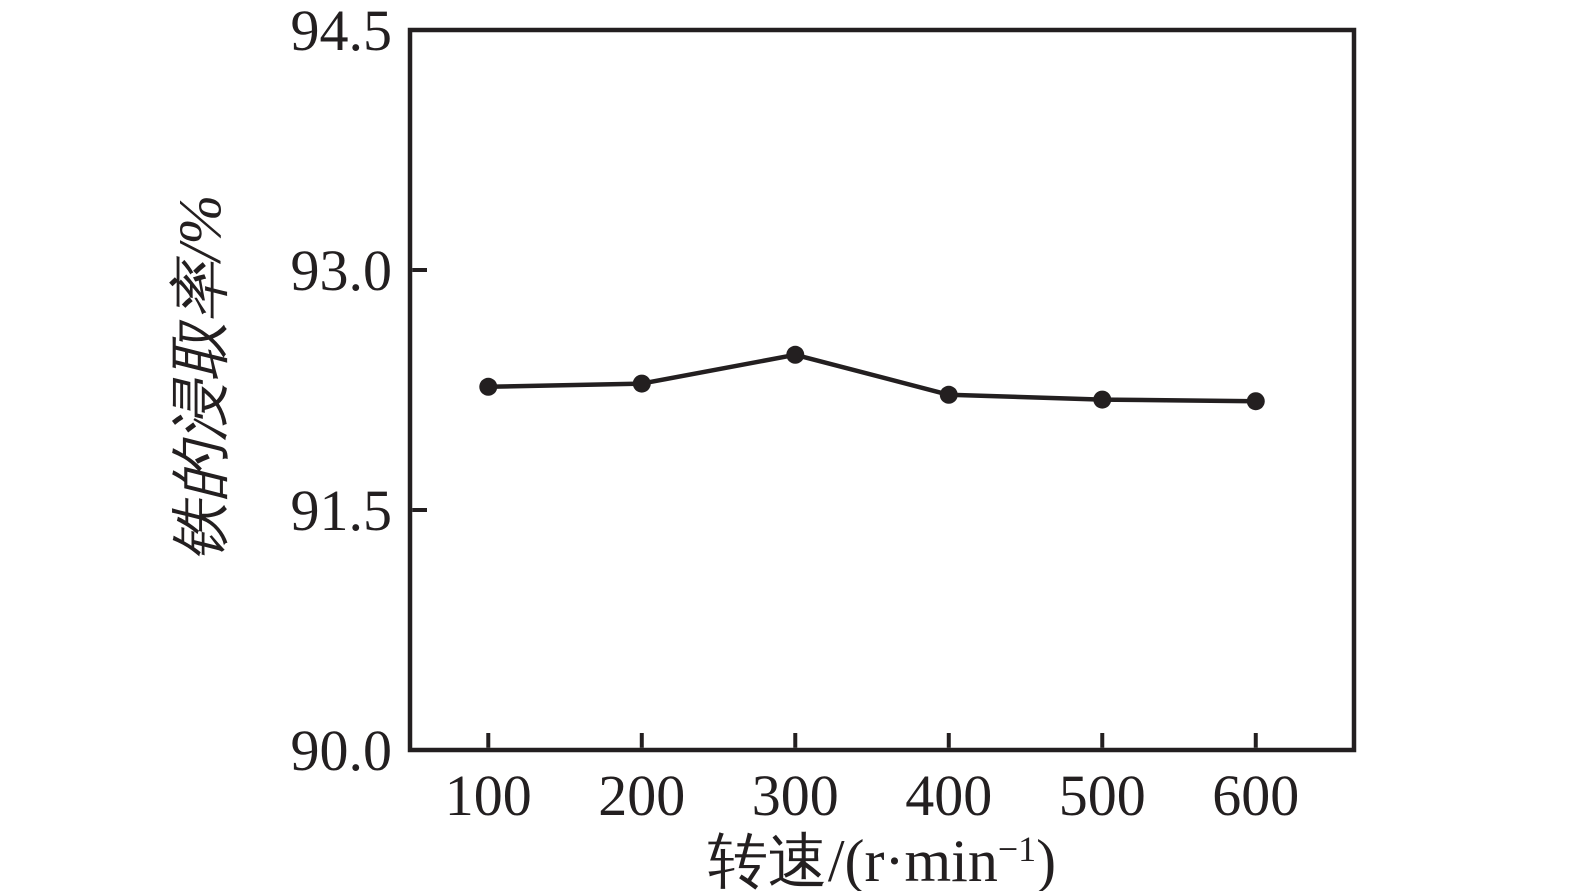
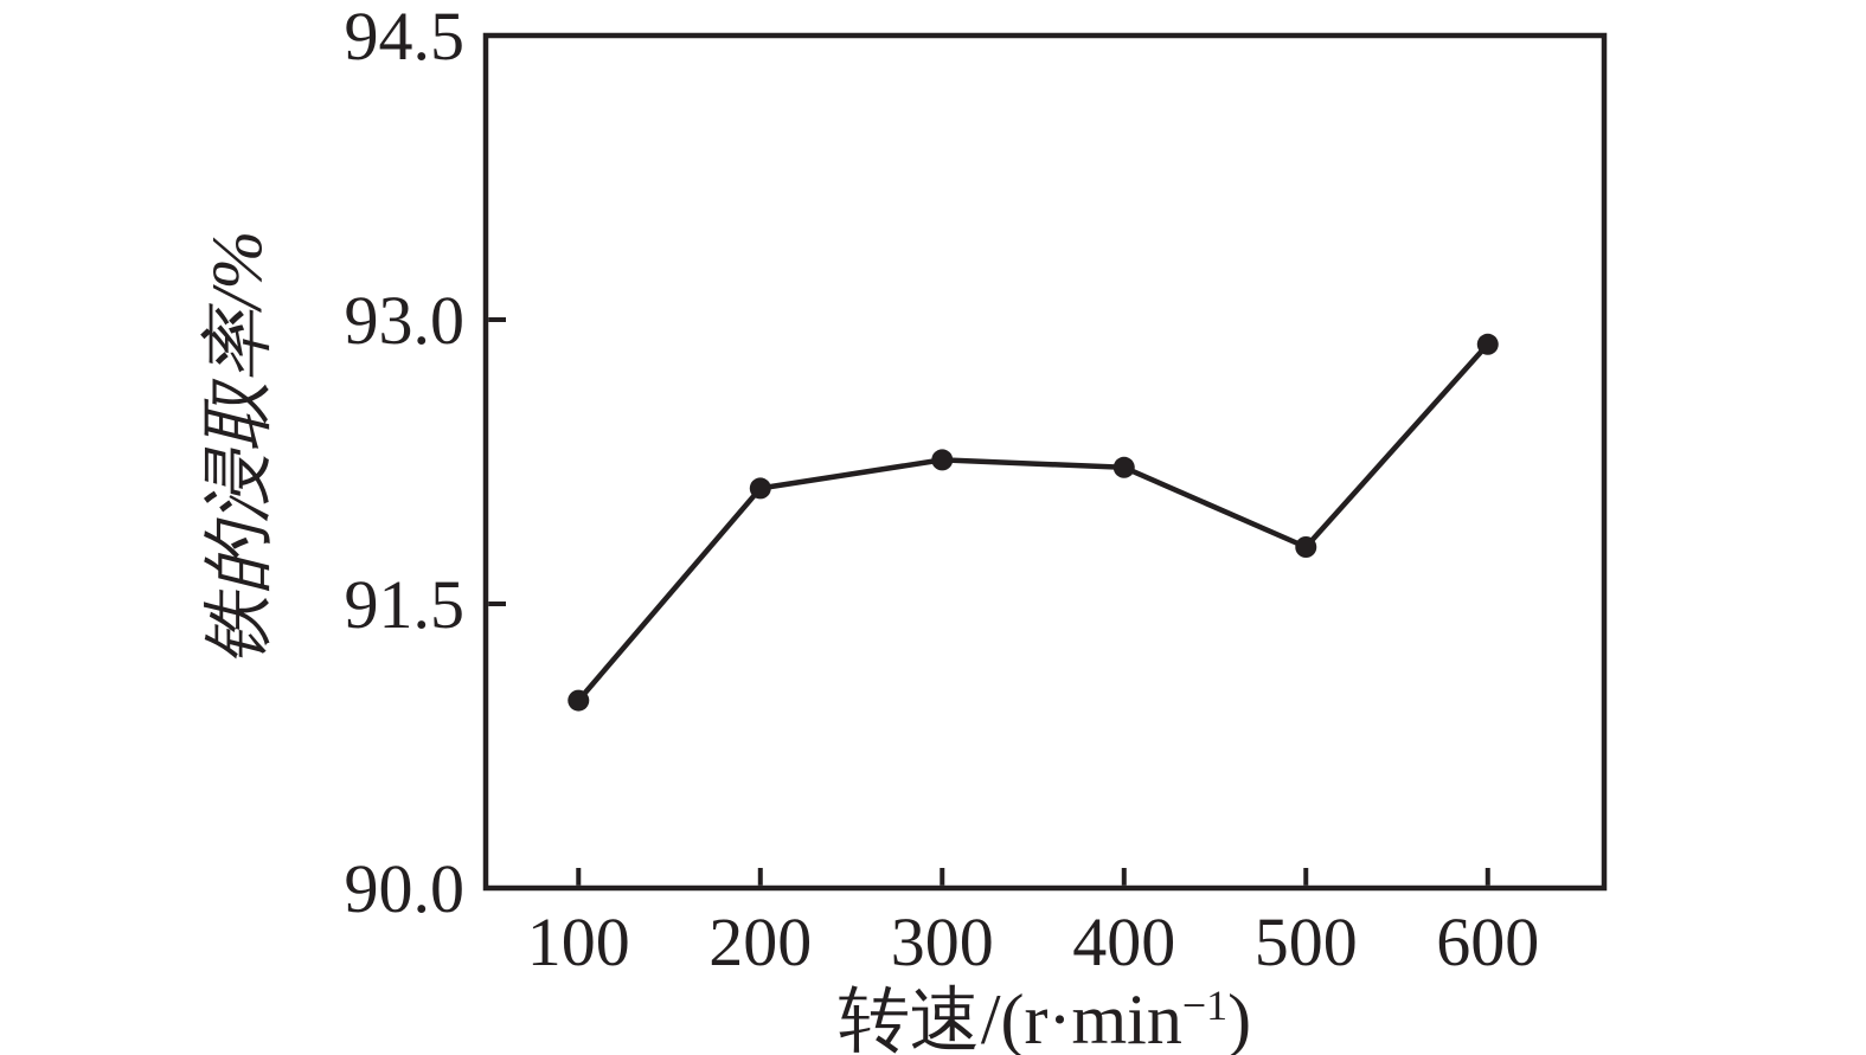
100: 92.27 -> 90.99
200: 92.29 -> 92.11
300: 92.47 -> 92.26
500: 92.19 -> 91.80
600: 92.18 -> 92.87
